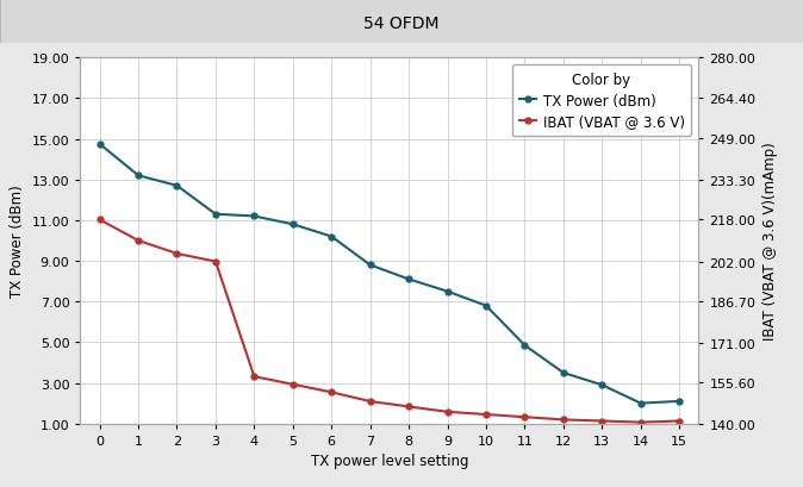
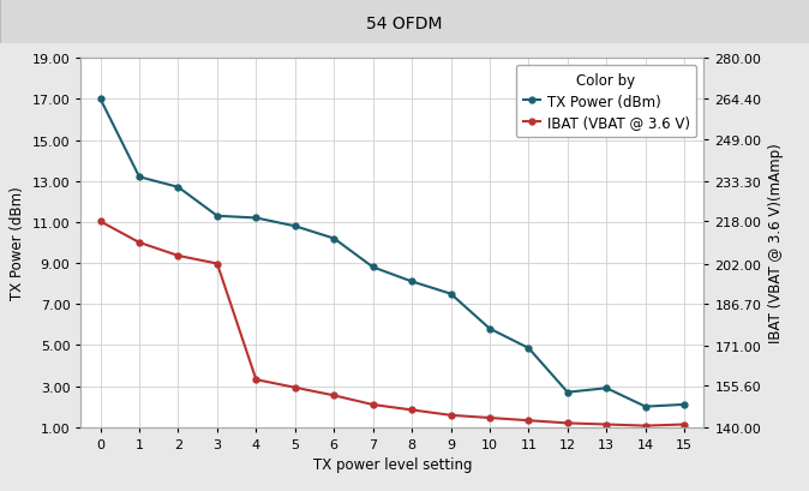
TX Power (dBm)/0: 14.8 -> 17.0
TX Power (dBm)/10: 6.8 -> 5.8
TX Power (dBm)/12: 3.5 -> 2.7
